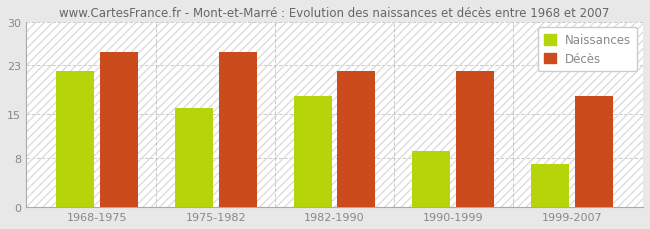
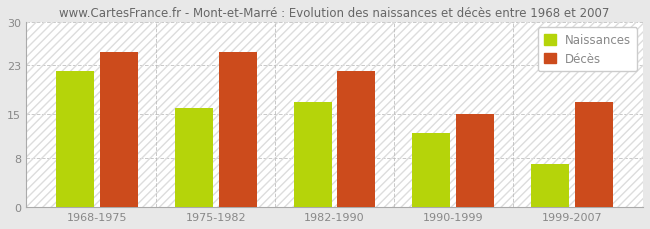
Naissances/1982-1990: 18 -> 17
Naissances/1990-1999: 9 -> 12
Décès/1990-1999: 22 -> 15
Décès/1999-2007: 18 -> 17
